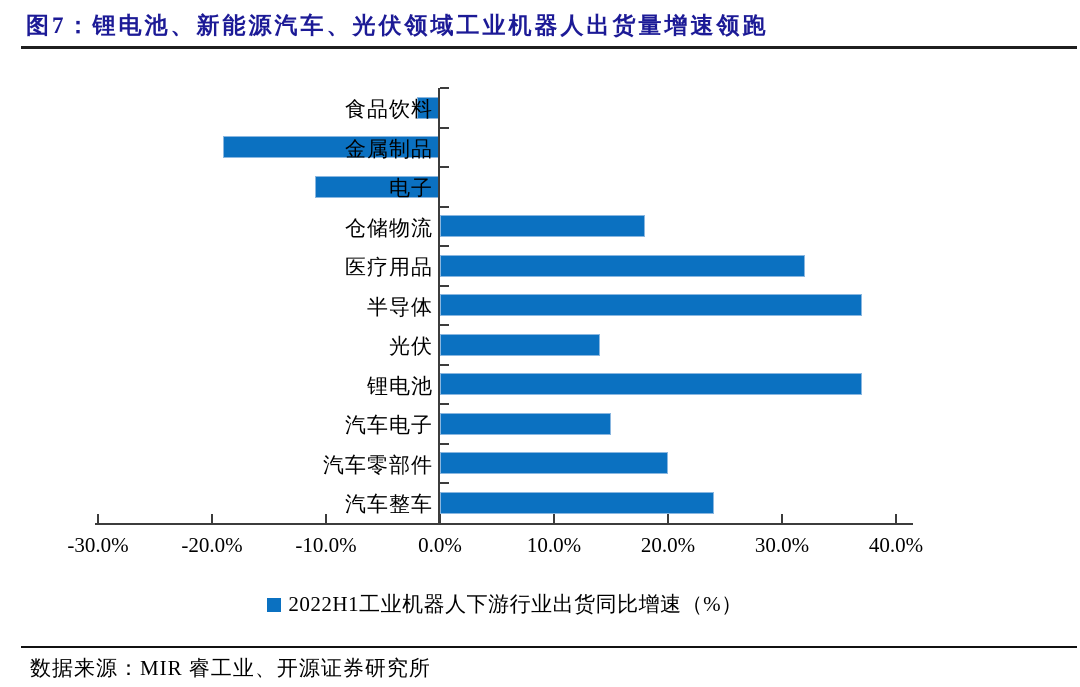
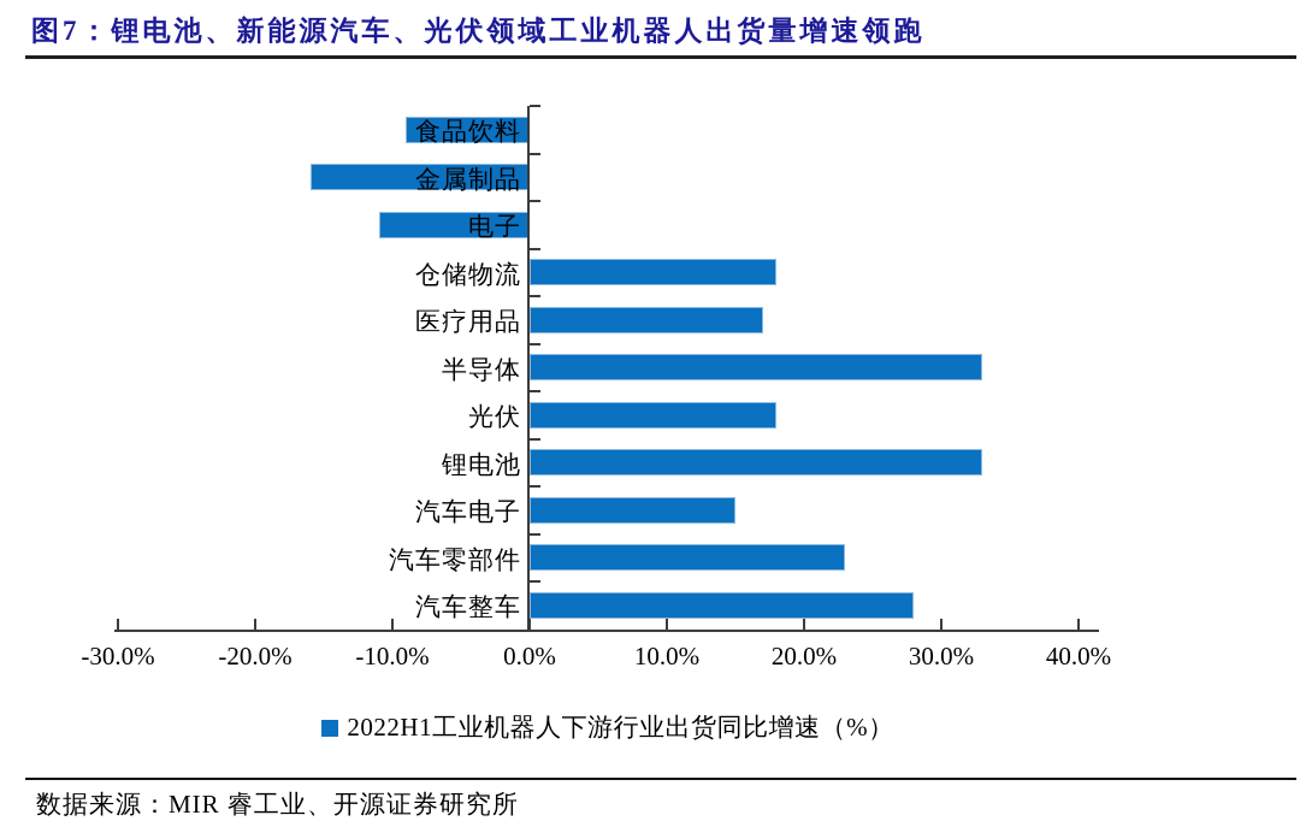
食品饮料: -2% -> -9%
金属制品: -19% -> -16%
医疗用品: 32% -> 17%
半导体: 37% -> 33%
光伏: 14% -> 18%
锂电池: 37% -> 33%
汽车零部件: 20% -> 23%
汽车整车: 24% -> 28%
